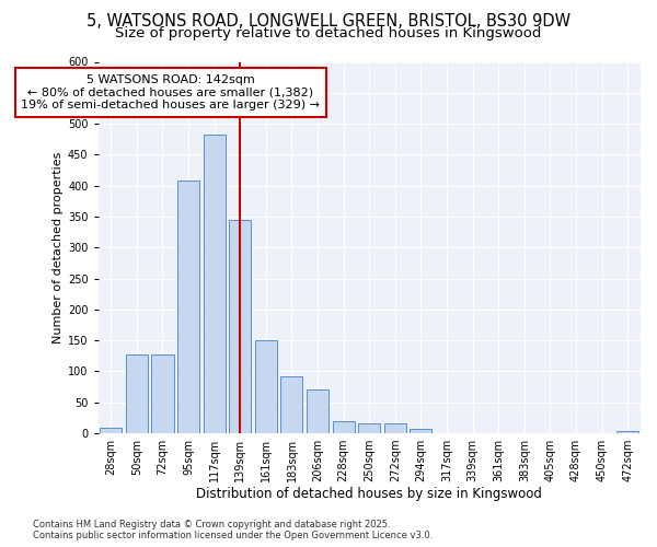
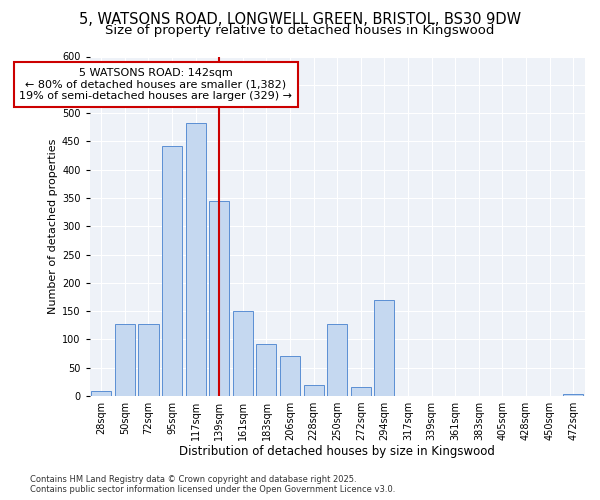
95sqm: 408 -> 442
250sqm: 15 -> 128
294sqm: 7 -> 170
